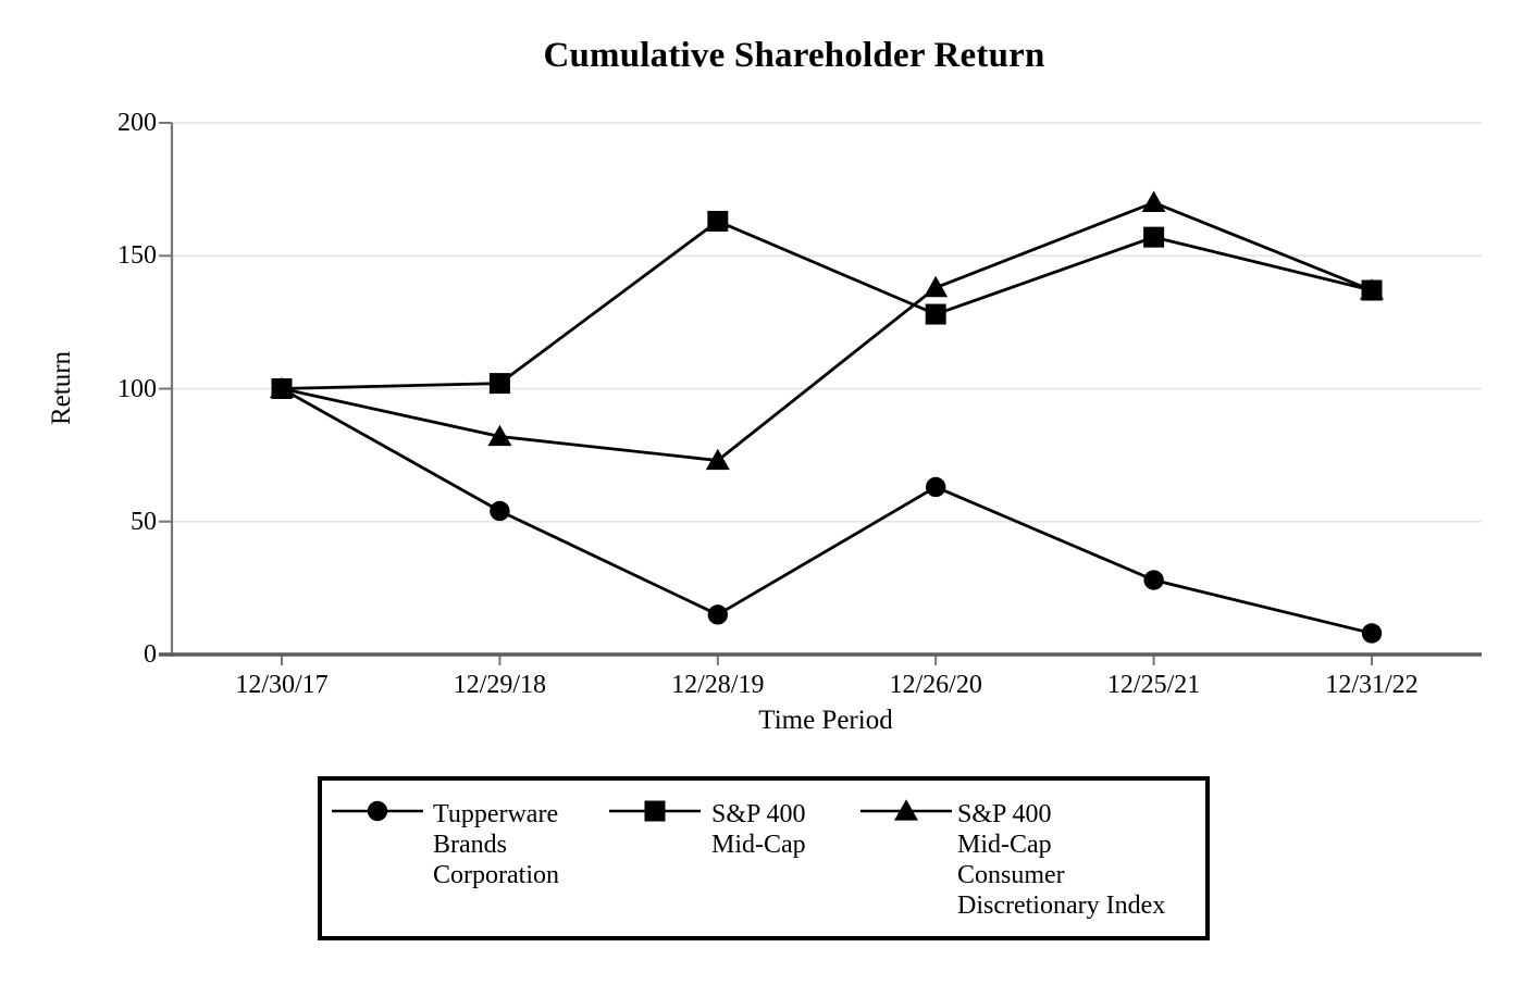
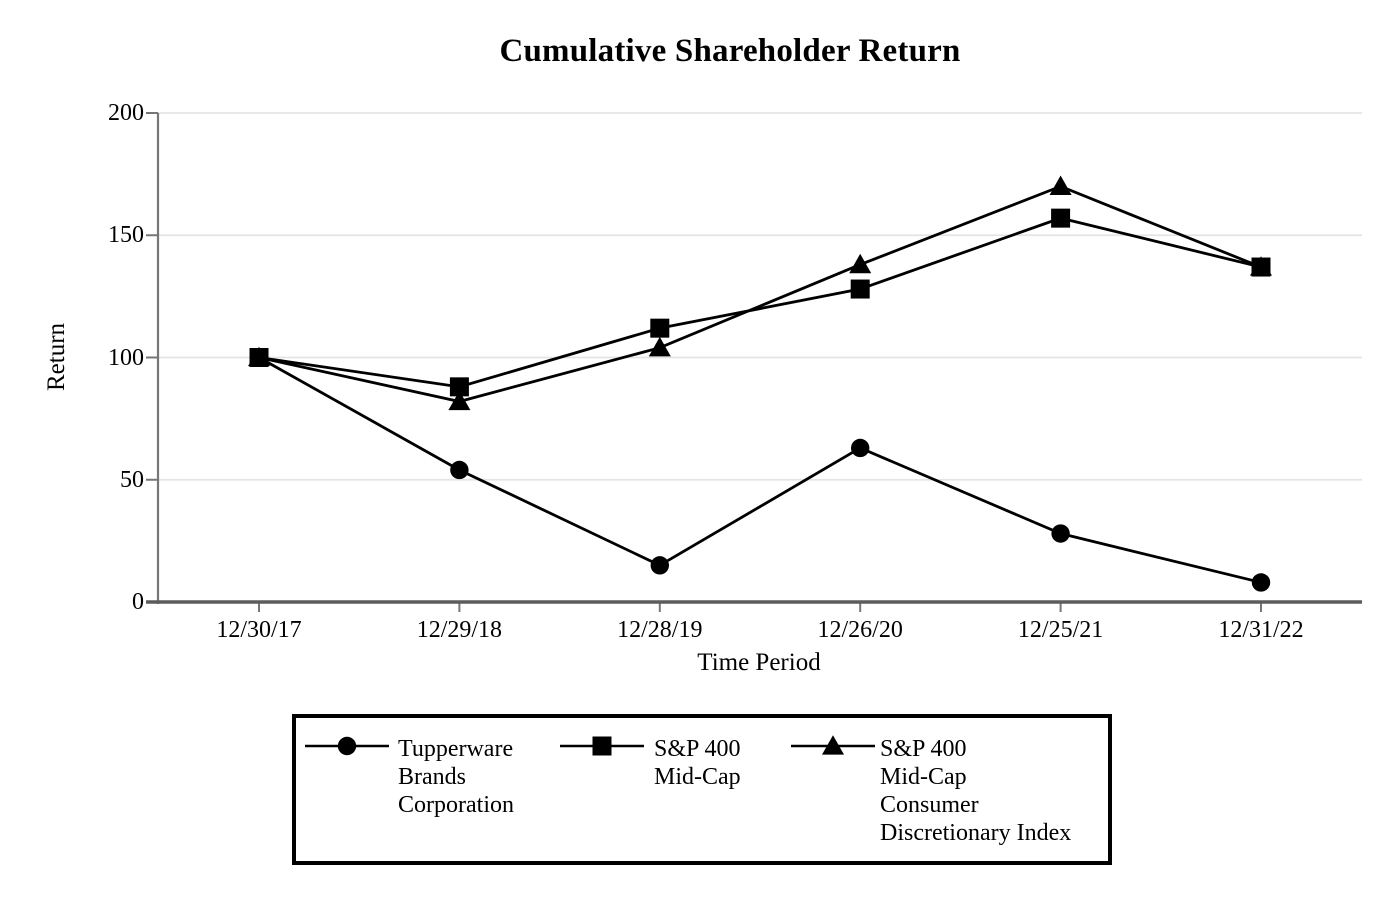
S&P 400 Mid-Cap/12/29/18: 102 -> 88
S&P 400 Mid-Cap/12/28/19: 163 -> 112
S&P 400 Mid-Cap Consumer Discretionary Index/12/28/19: 73 -> 104
